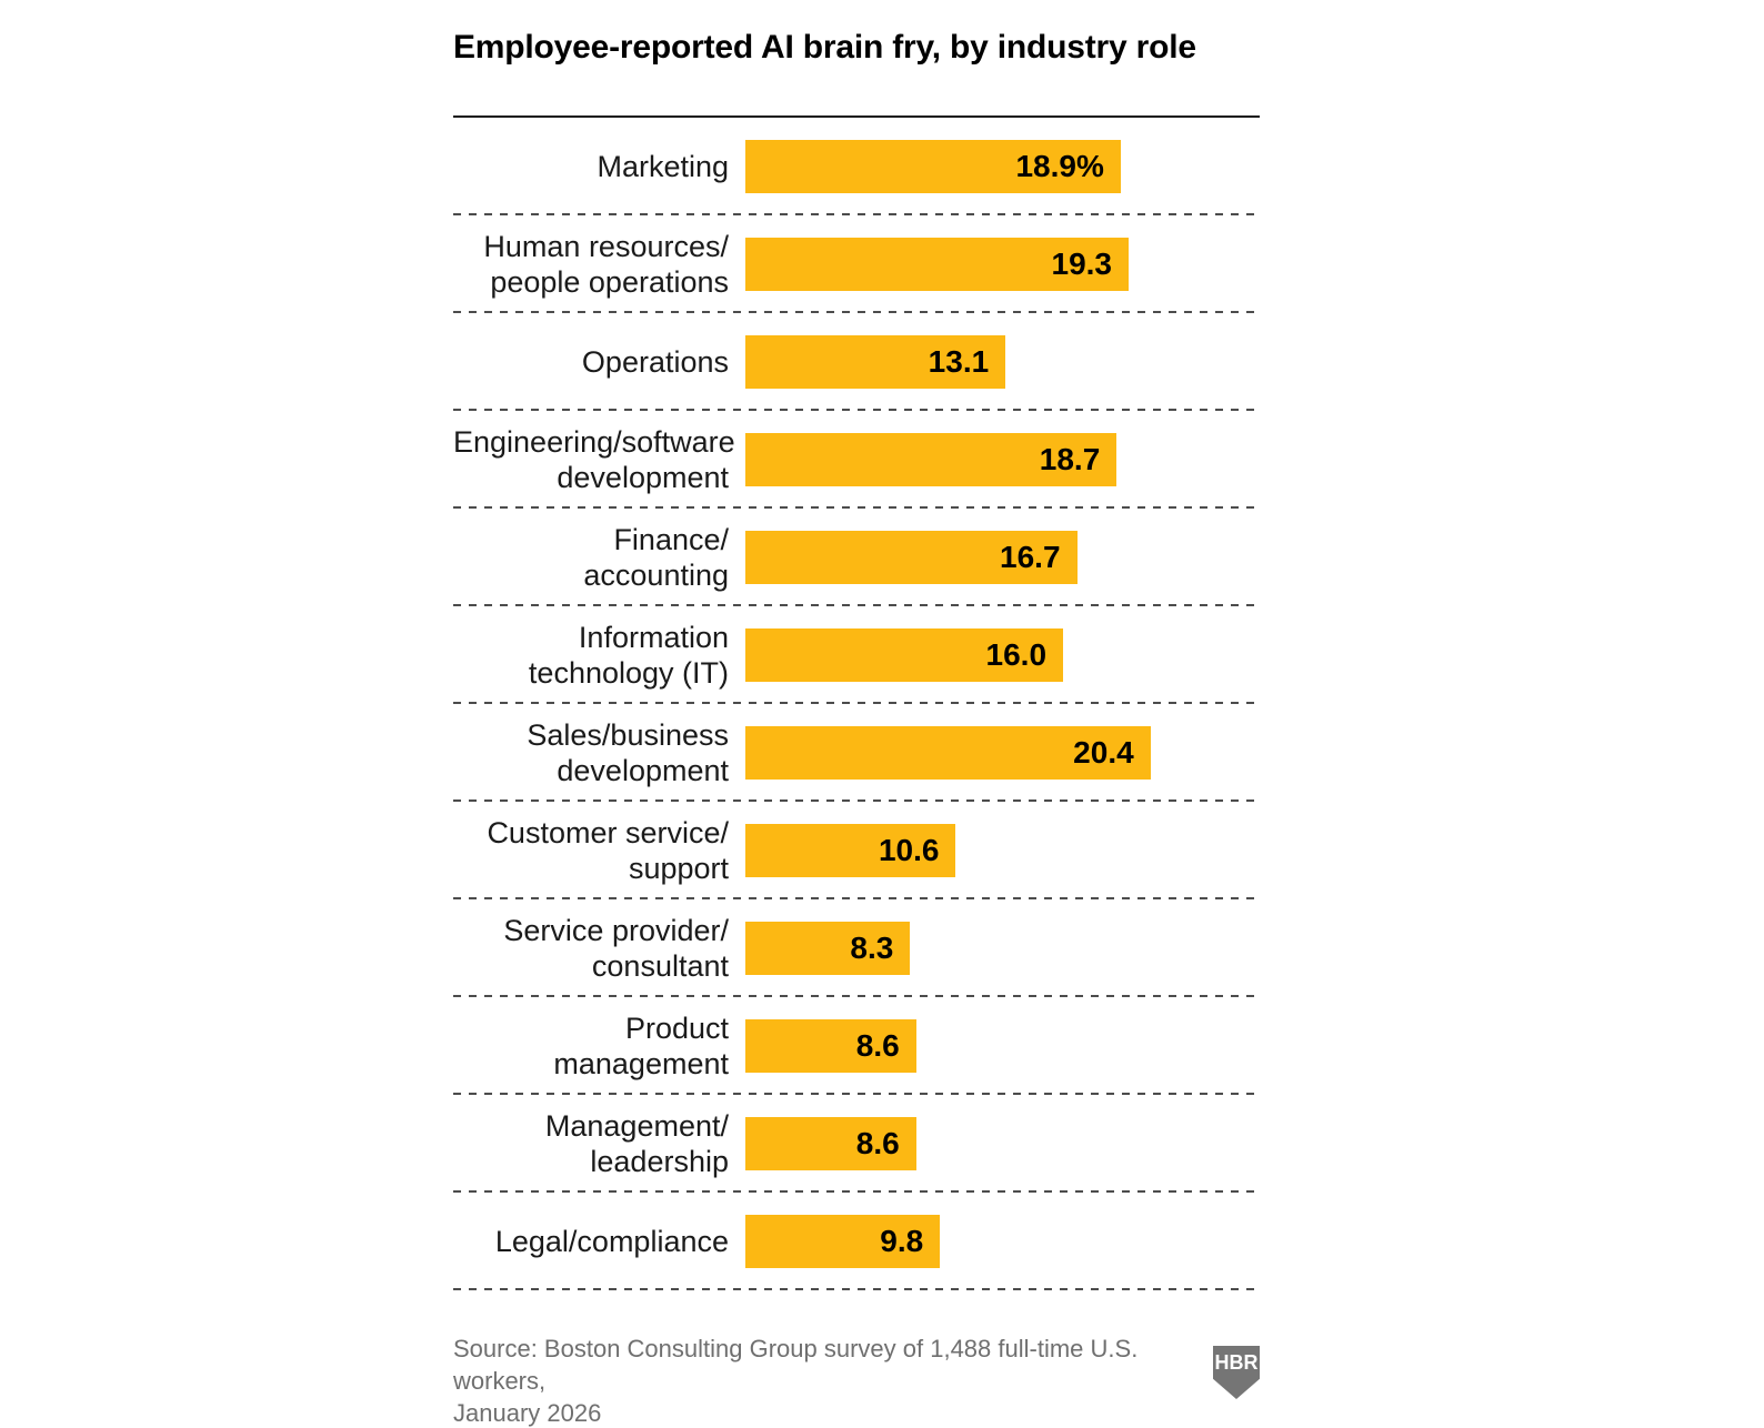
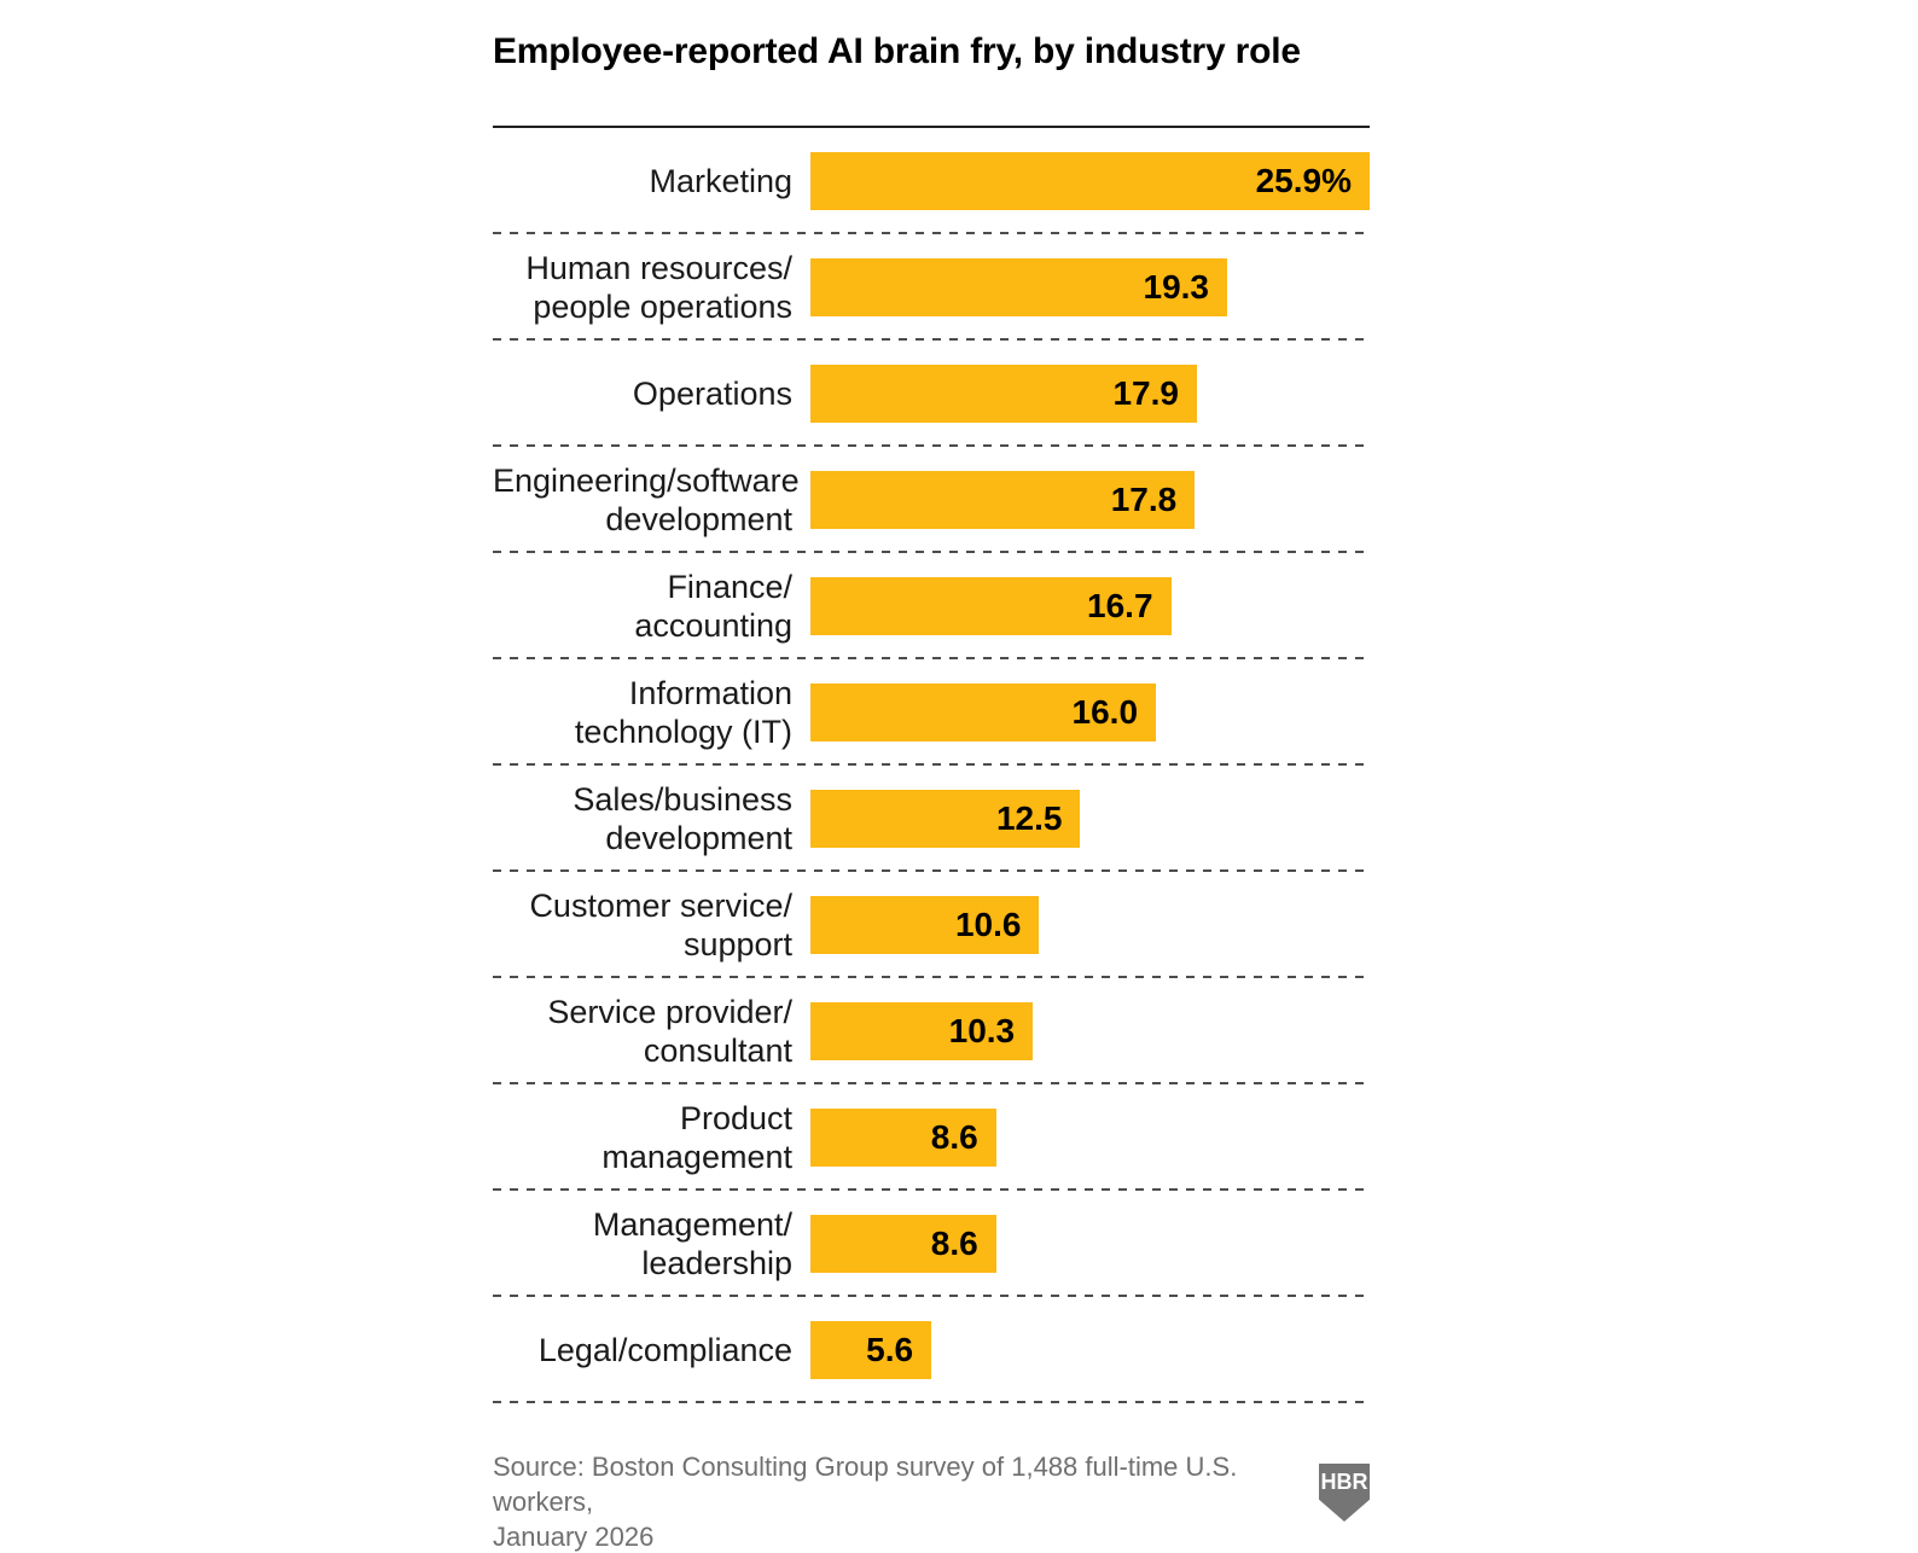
Marketing: 18.9% -> 25.9%
Operations: 13.1 -> 17.9
Engineering/software development: 18.7 -> 17.8
Sales/business development: 20.4 -> 12.5
Service provider/consultant: 8.3 -> 10.3
Legal/compliance: 9.8 -> 5.6
